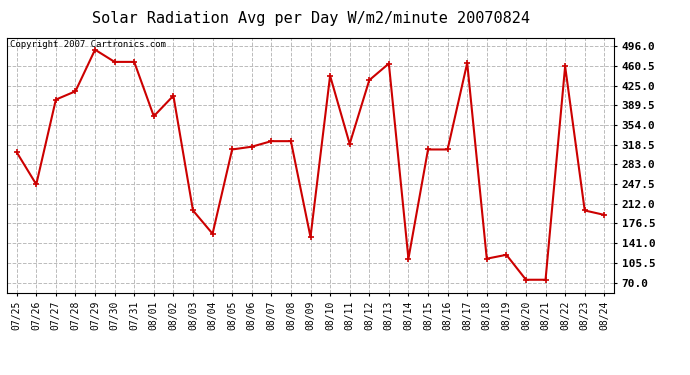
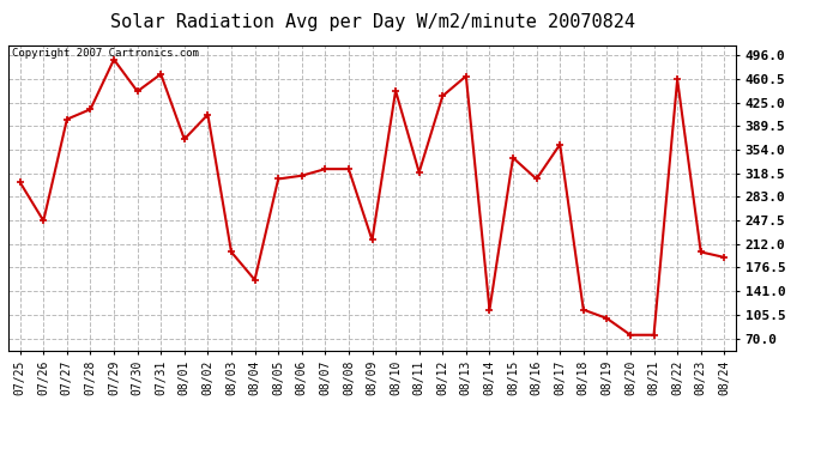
07/30: 468 -> 442
08/09: 152 -> 218
08/15: 310 -> 342
08/17: 466 -> 362
08/19: 120 -> 100
